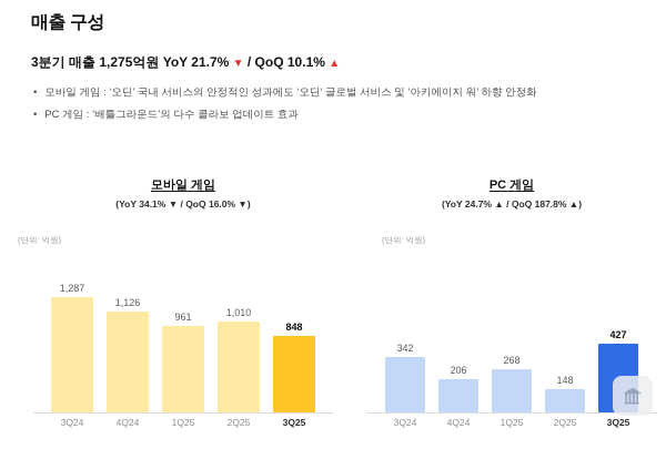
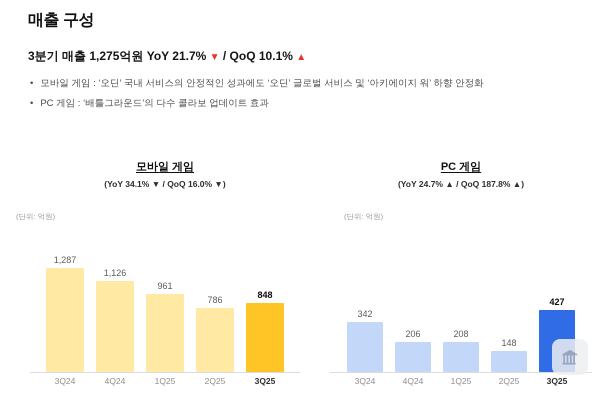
모바일 게임/2Q25: 1,010 -> 786
PC 게임/1Q25: 268 -> 208
